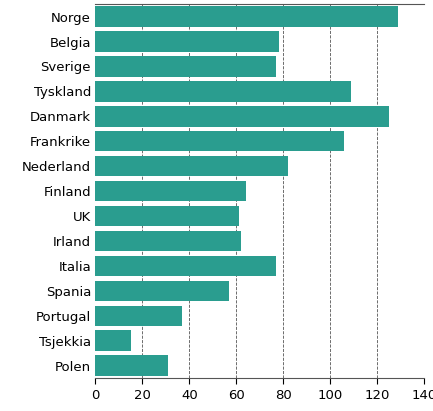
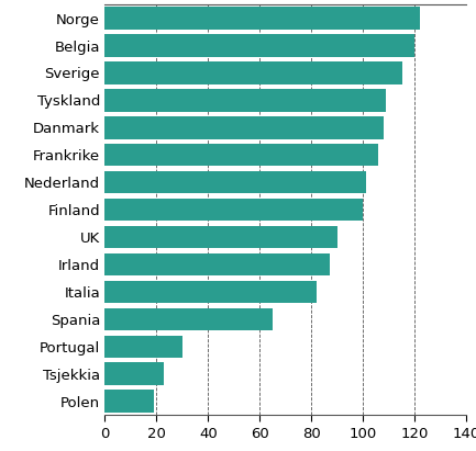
Norge: 129 -> 122
Belgia: 78 -> 120
Sverige: 77 -> 115
Danmark: 125 -> 108
Nederland: 82 -> 101
Finland: 64 -> 100
UK: 61 -> 90
Irland: 62 -> 87
Italia: 77 -> 82
Spania: 57 -> 65
Portugal: 37 -> 30
Tsjekkia: 15 -> 23
Polen: 31 -> 19
